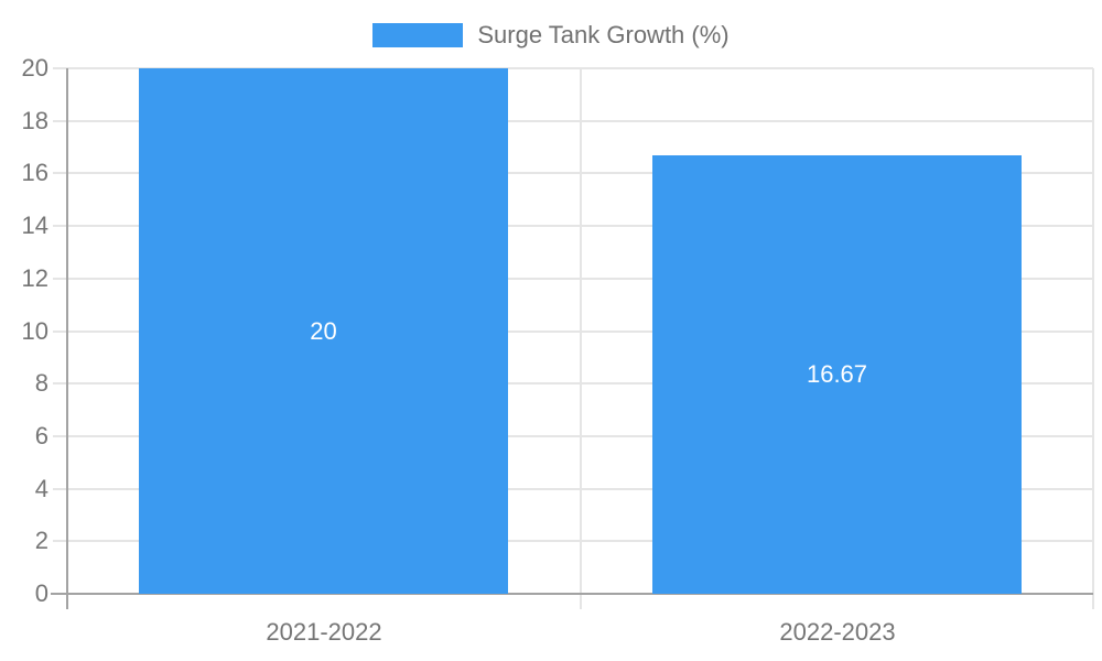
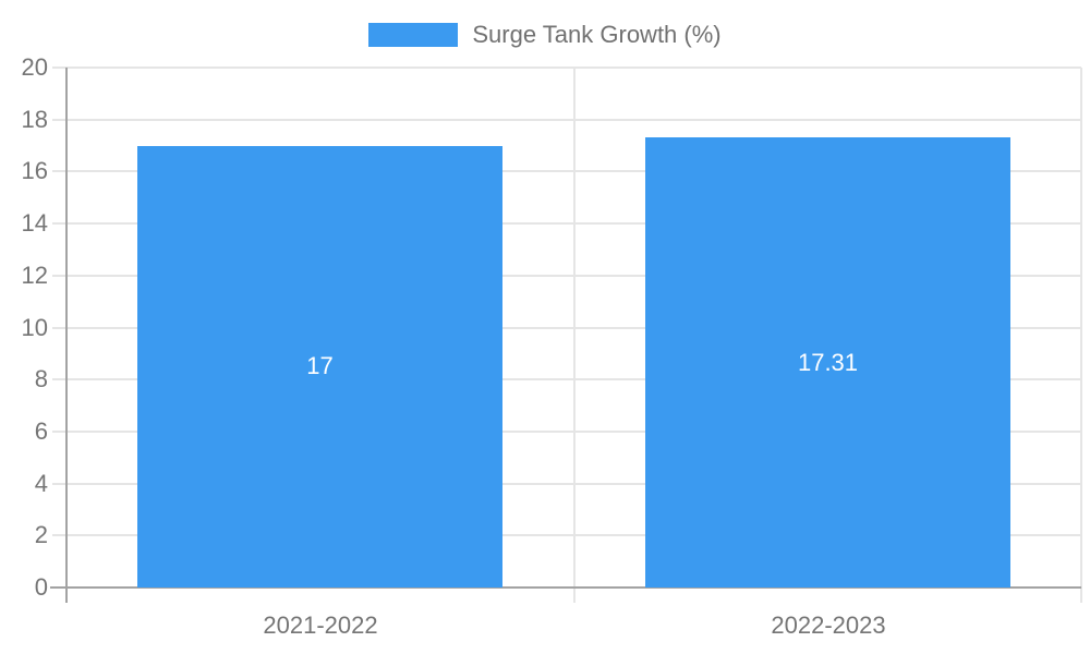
2021-2022: 20 -> 17
2022-2023: 16.67 -> 17.31
